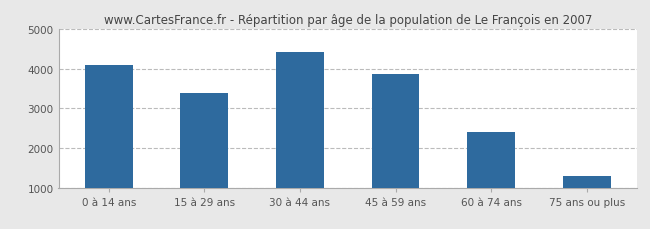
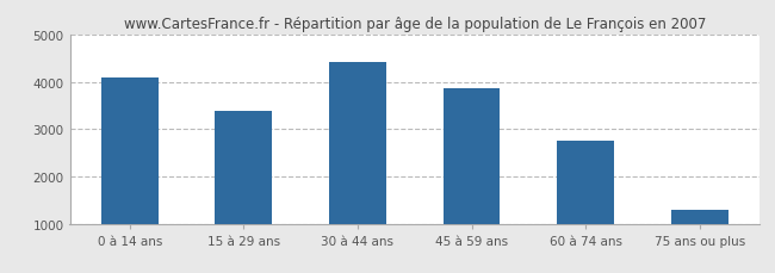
60 à 74 ans: 2400 -> 2750
